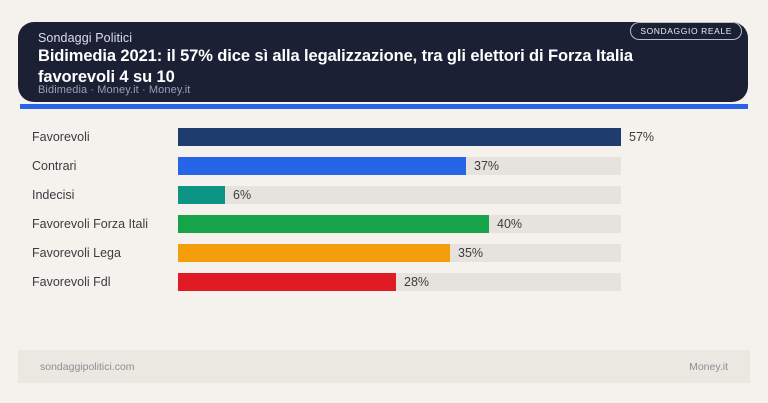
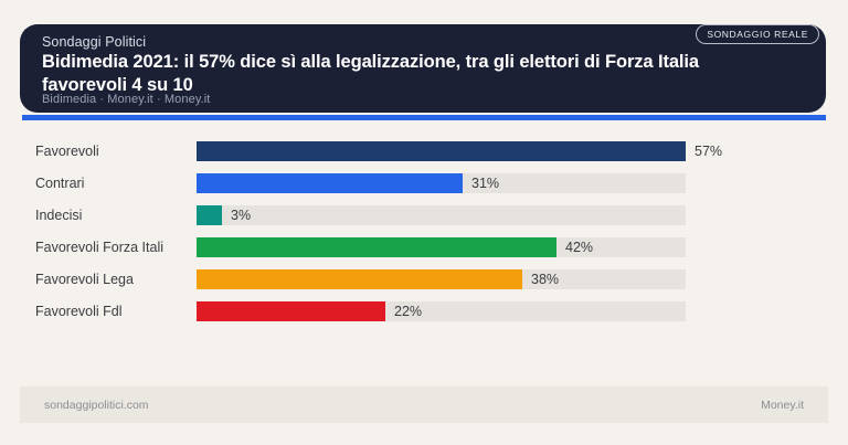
Contrari: 37% -> 31%
Indecisi: 6% -> 3%
Favorevoli Forza Itali: 40% -> 42%
Favorevoli Lega: 35% -> 38%
Favorevoli Fdl: 28% -> 22%
